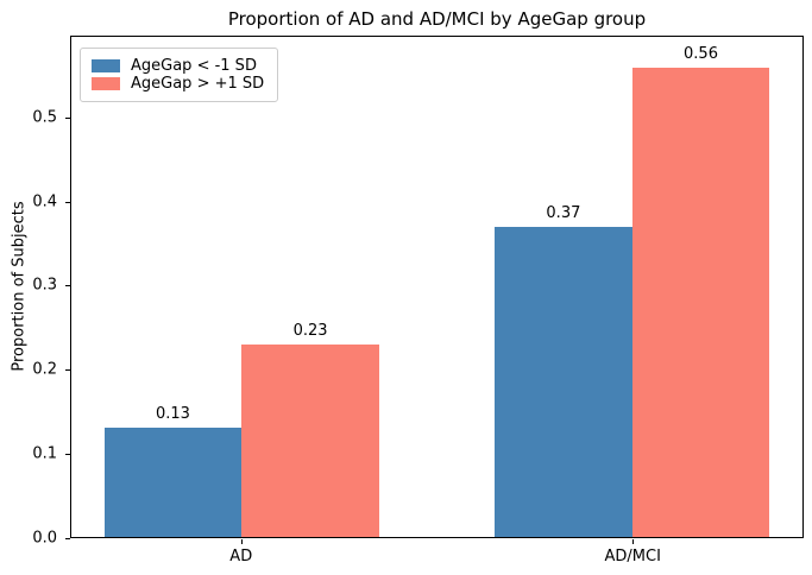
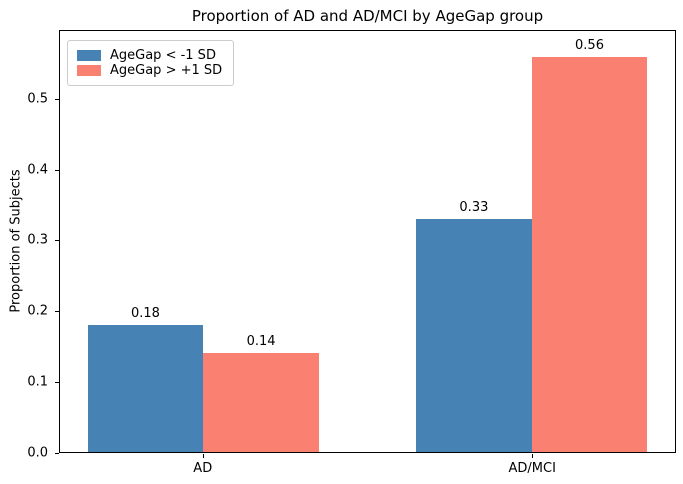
AgeGap < -1 SD/AD: 0.13 -> 0.18
AgeGap > +1 SD/AD: 0.23 -> 0.14
AgeGap < -1 SD/AD/MCI: 0.37 -> 0.33
